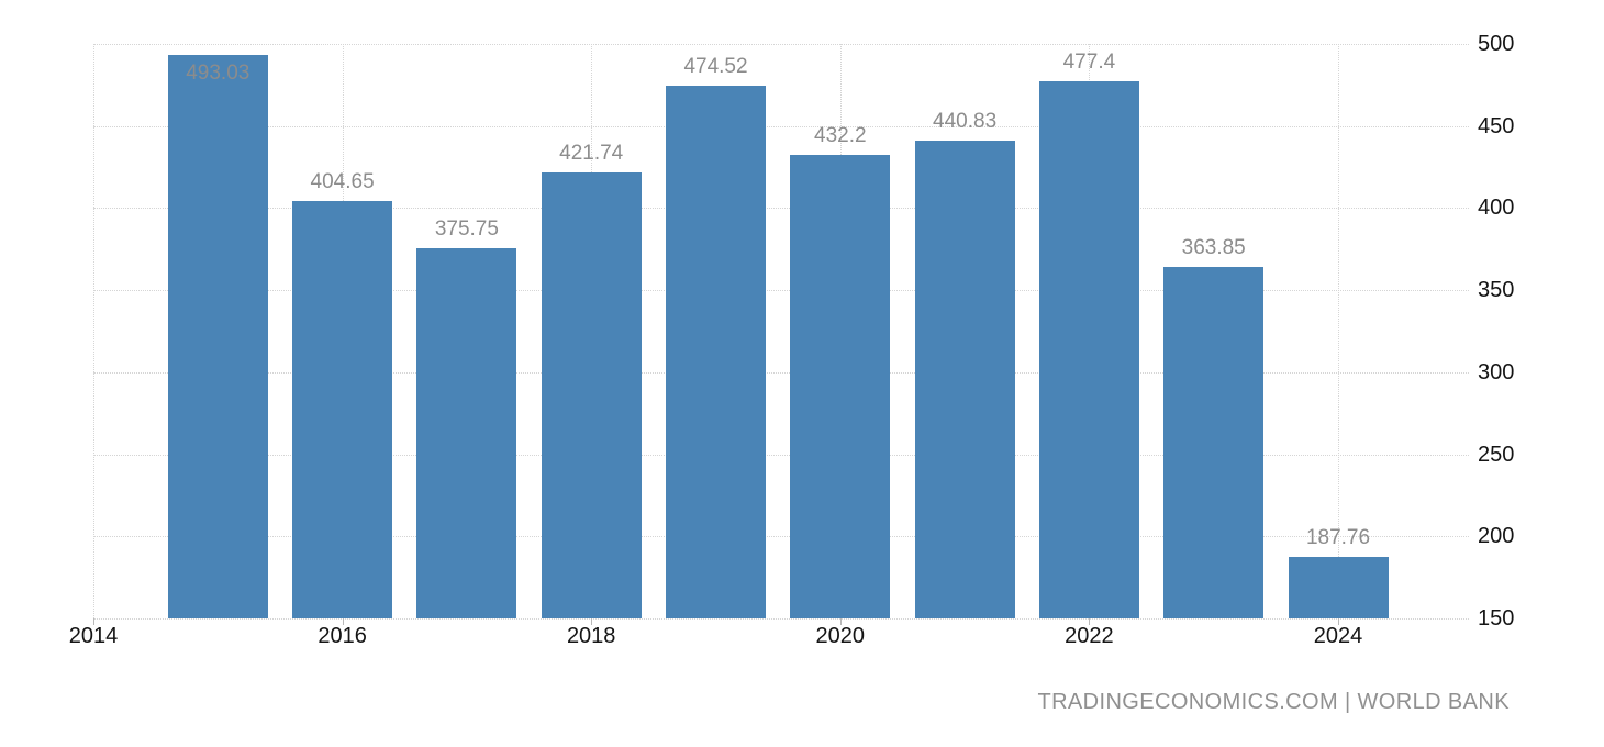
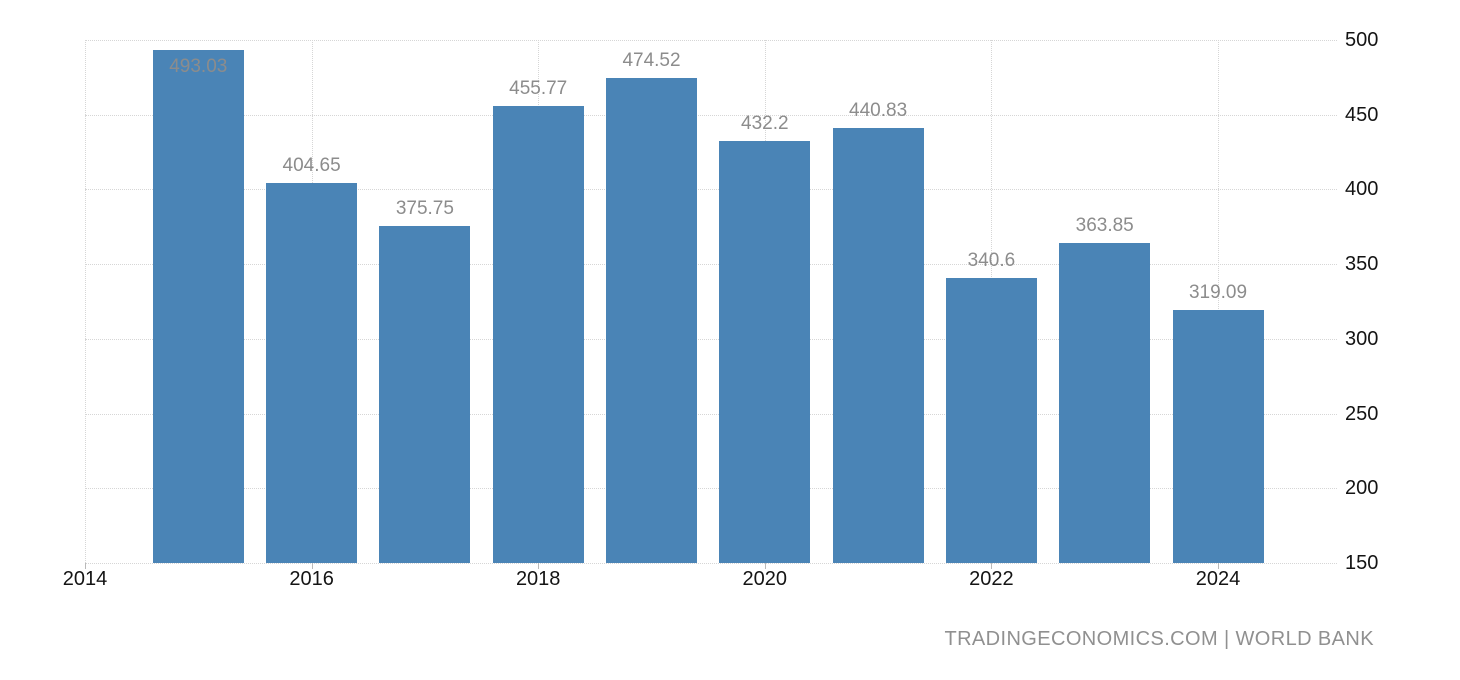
2018: 421.74 -> 455.77
2022: 477.4 -> 340.6
2024: 187.76 -> 319.09
